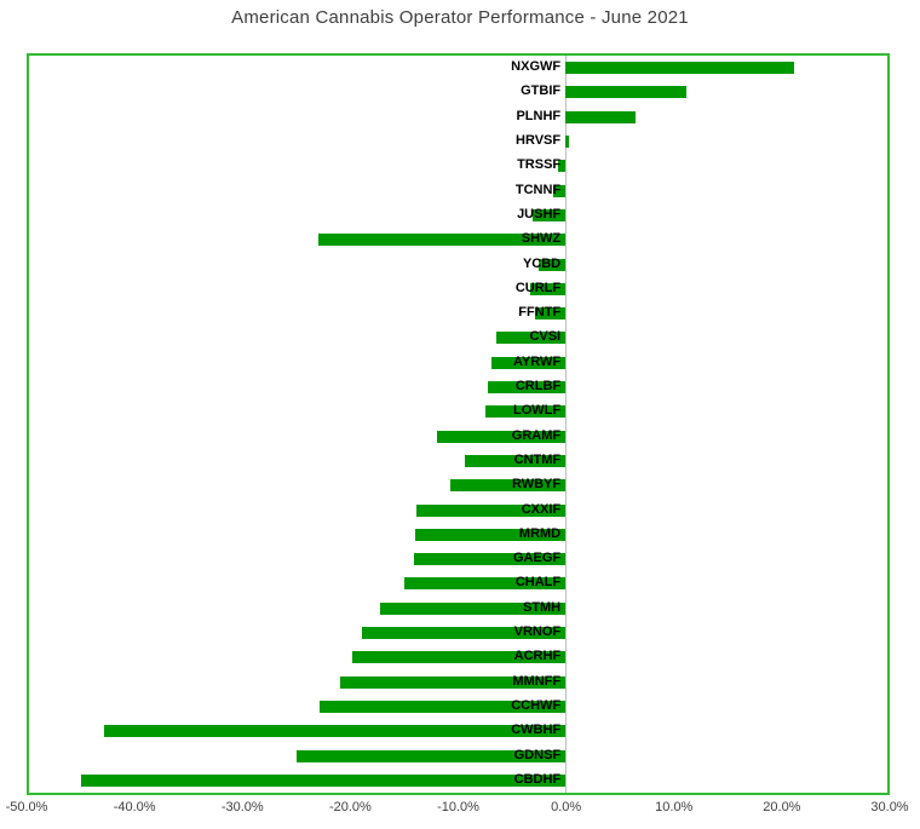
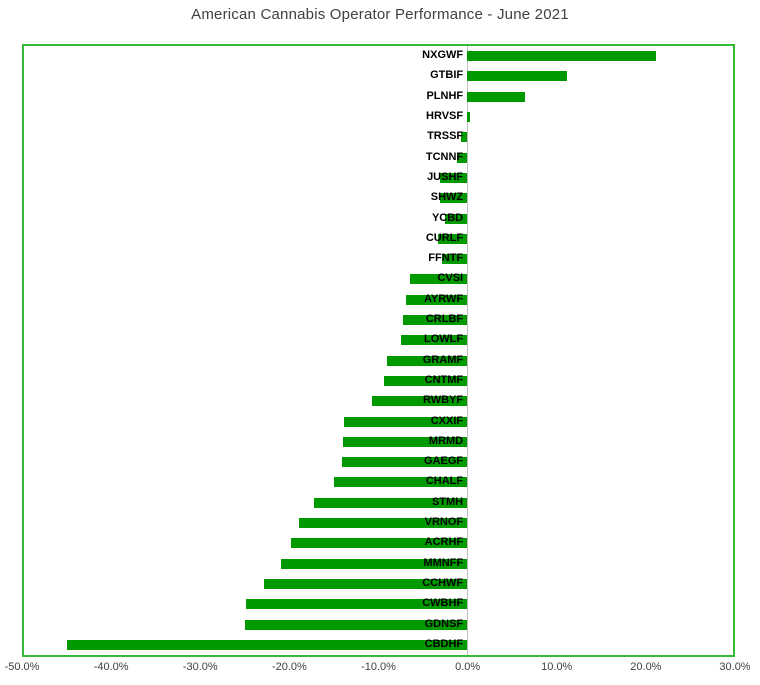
SHWZ: -23% -> -3%
GRAMF: -12% -> -9%
CWBHF: -43% -> -25%
